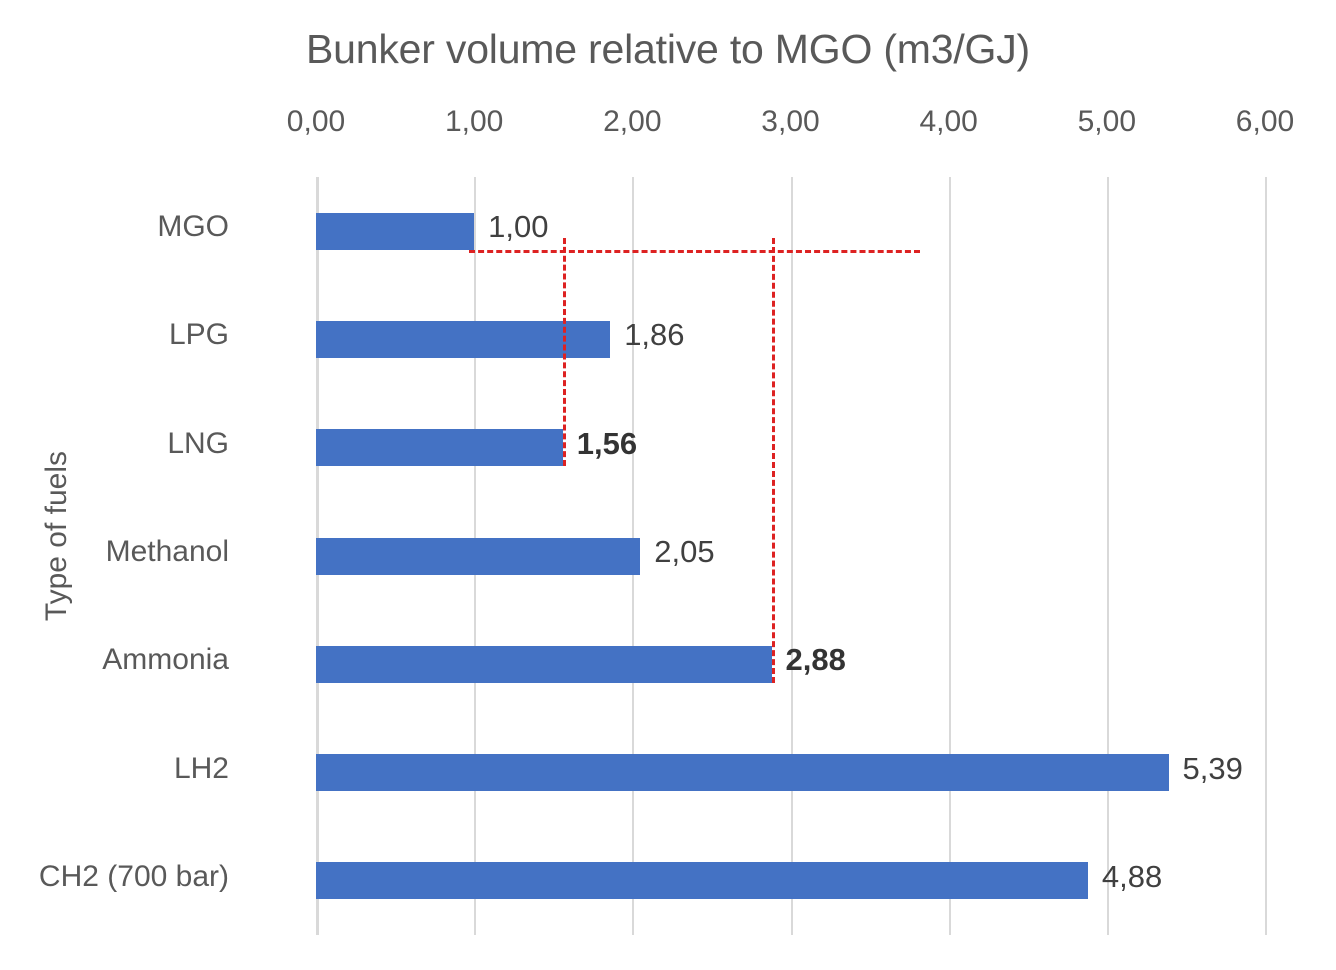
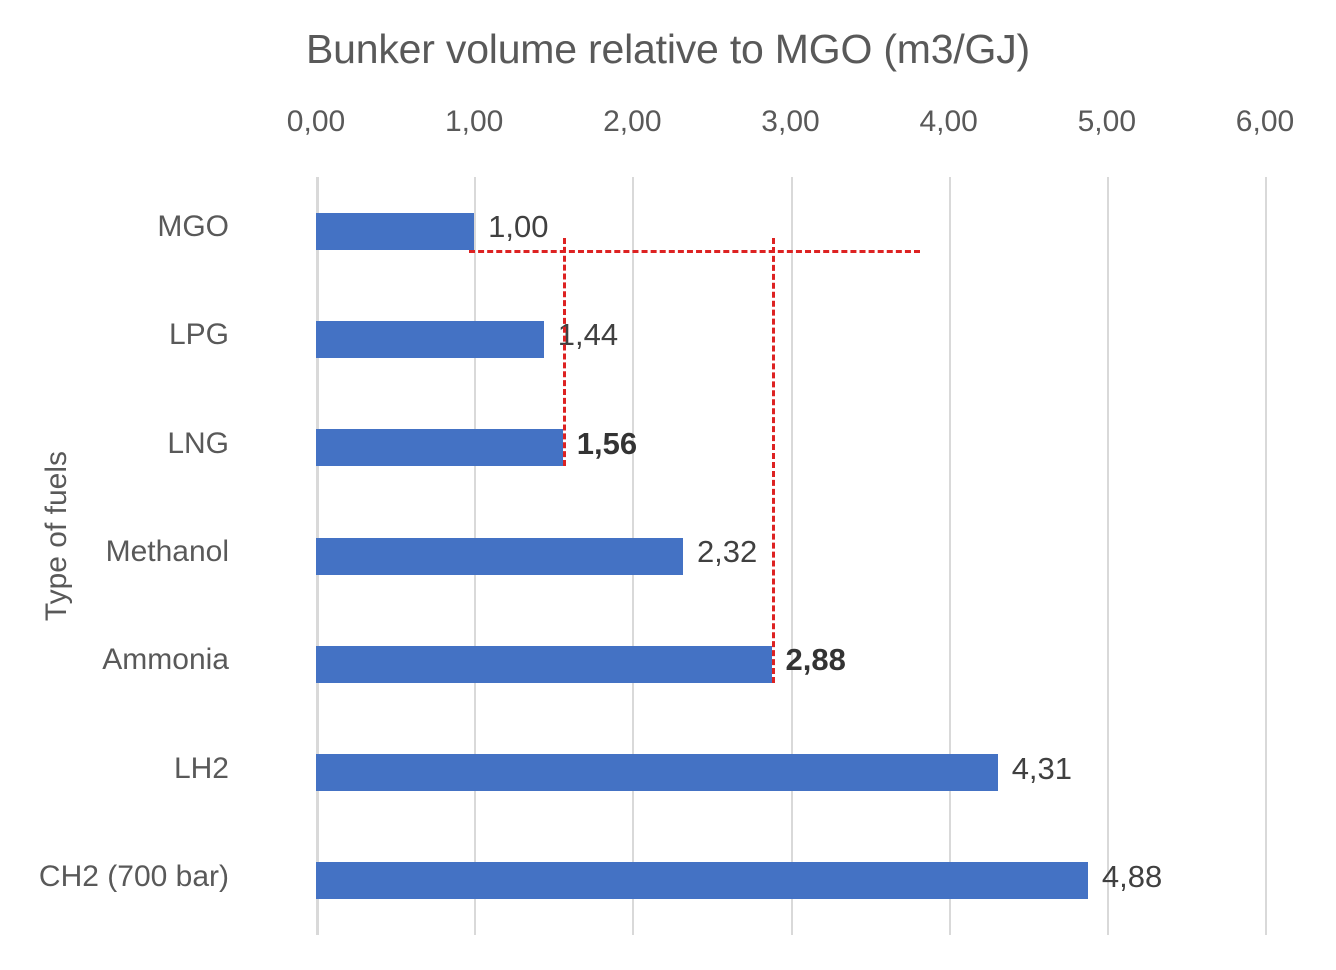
LPG: 1,86 -> 1,44
Methanol: 2,05 -> 2,32
LH2: 5,39 -> 4,31
